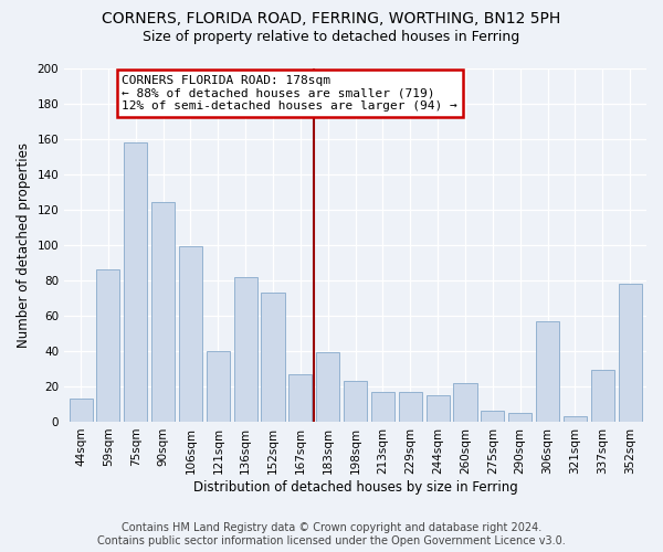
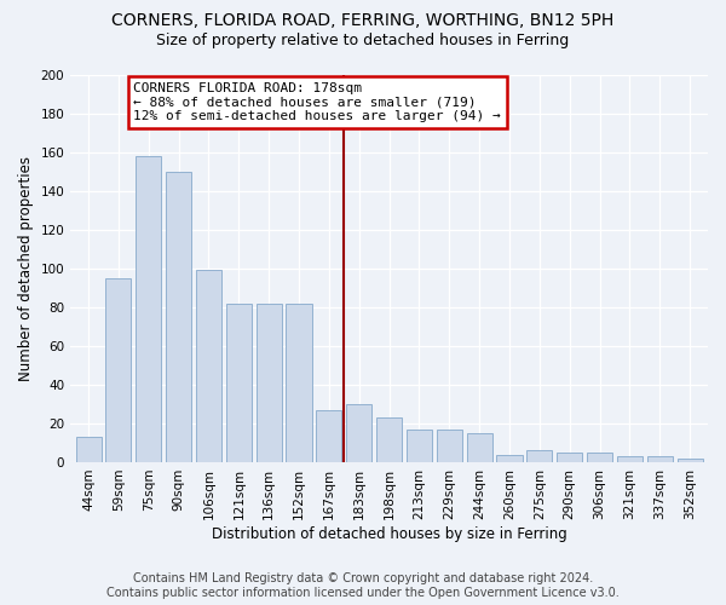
59sqm: 86 -> 95
90sqm: 124 -> 150
121sqm: 40 -> 82
152sqm: 73 -> 82
183sqm: 39 -> 30
260sqm: 22 -> 4
306sqm: 57 -> 5
337sqm: 29 -> 3
352sqm: 78 -> 2
